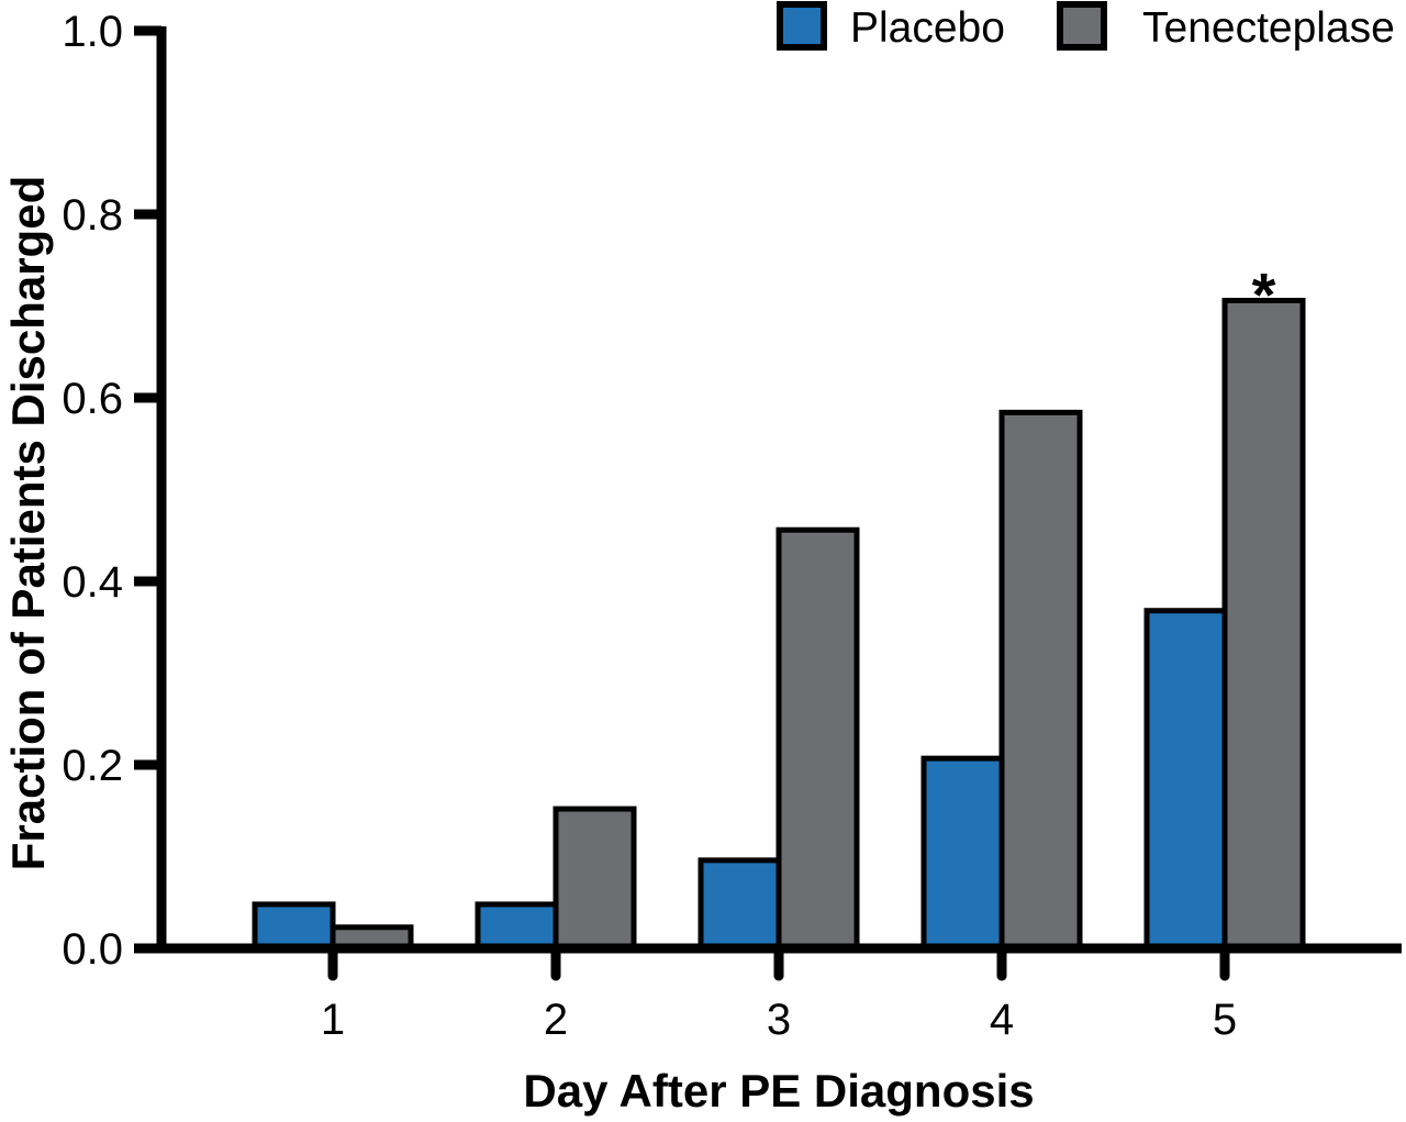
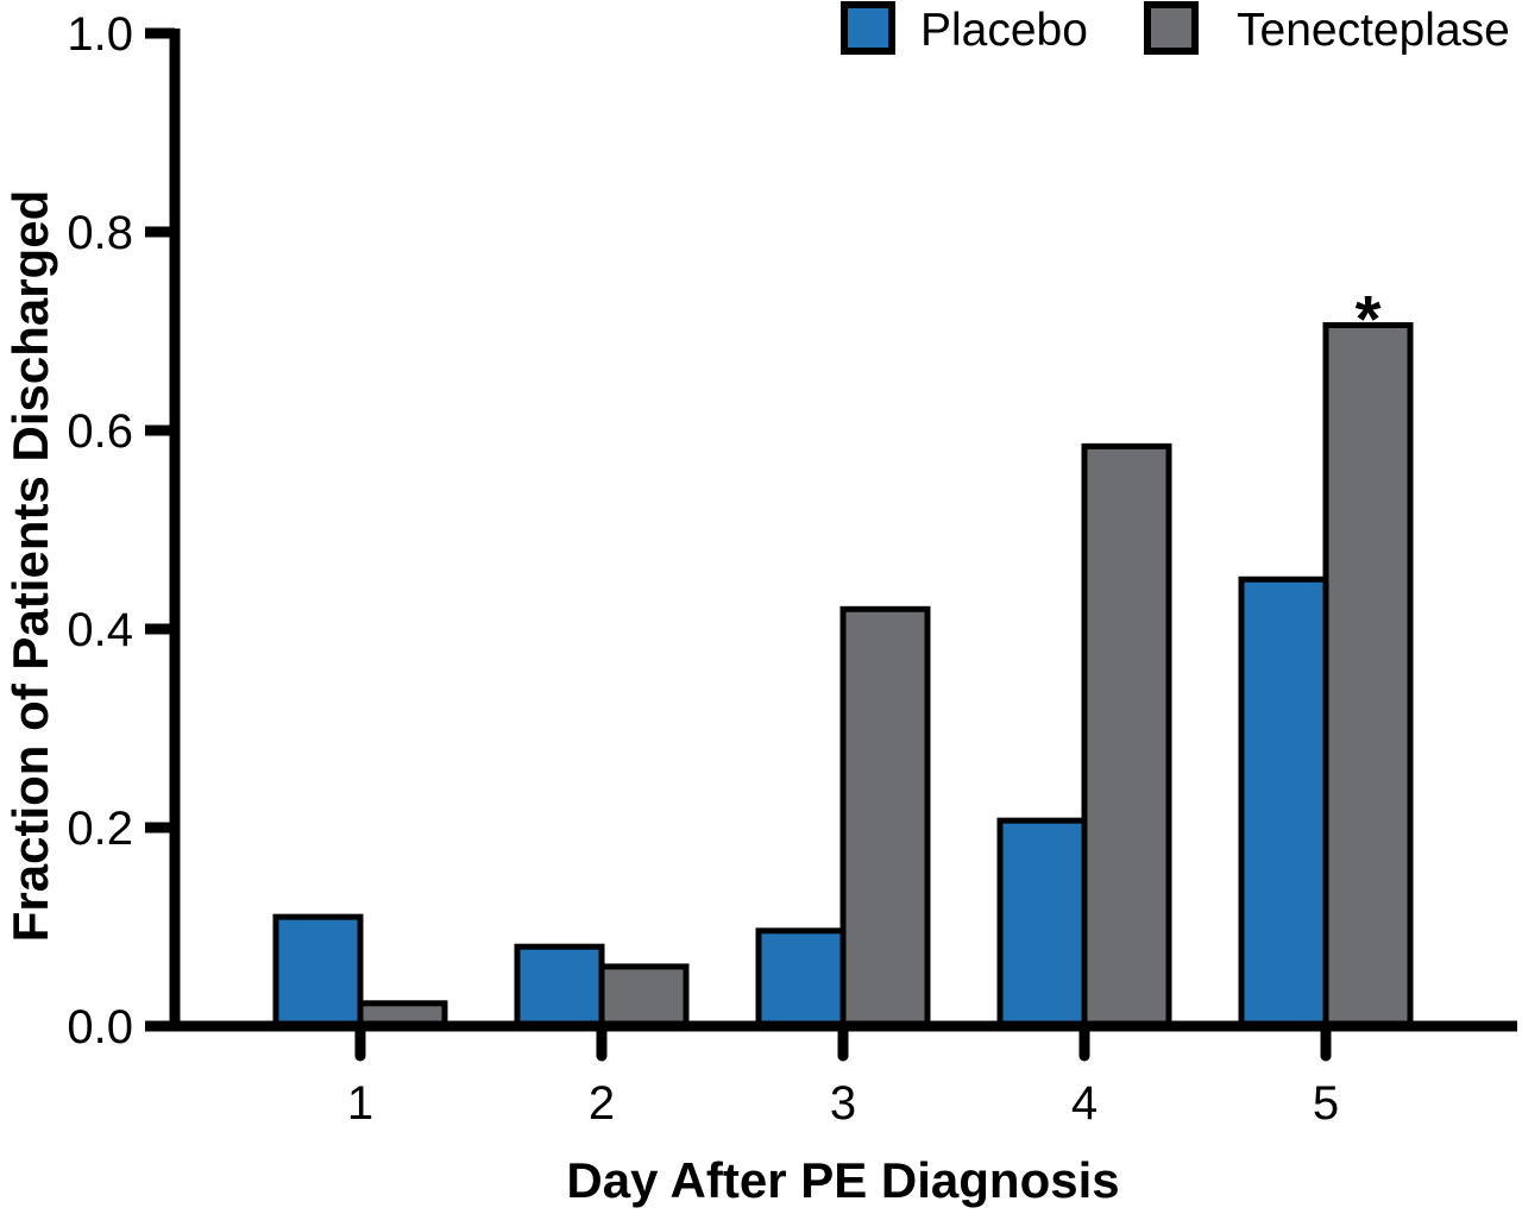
Placebo/1: 0.05 -> 0.11
Placebo/2: 0.05 -> 0.08
Tenecteplase/2: 0.15 -> 0.06
Tenecteplase/3: 0.46 -> 0.42
Placebo/5: 0.37 -> 0.45
